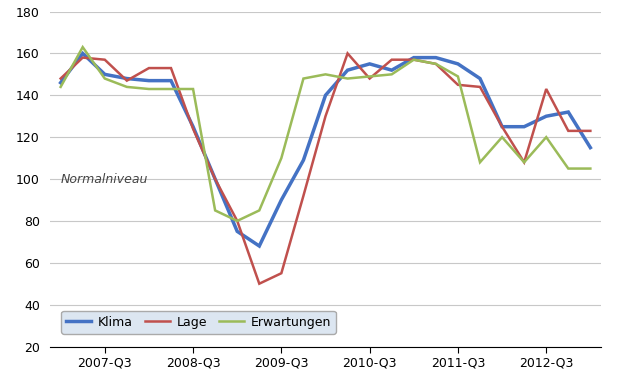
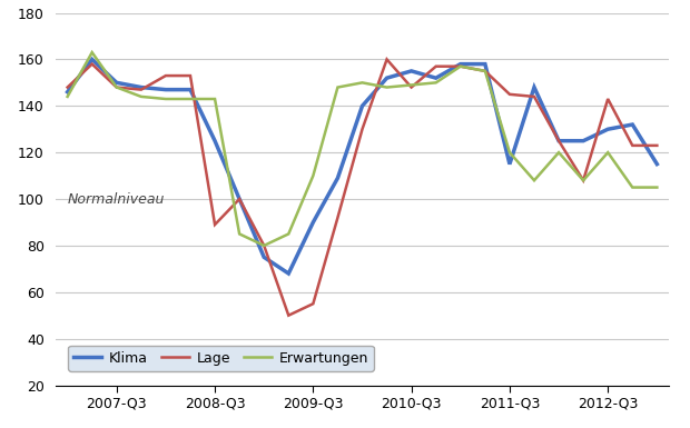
Lage/2007-Q3: 157 -> 148
Lage/2008-Q3: 124 -> 89
Klima/2011-Q3: 155 -> 115
Erwartungen/2011-Q3: 149 -> 120
